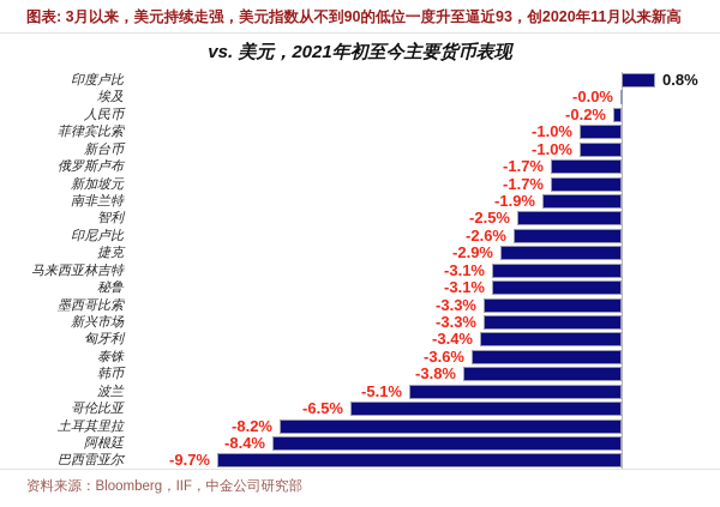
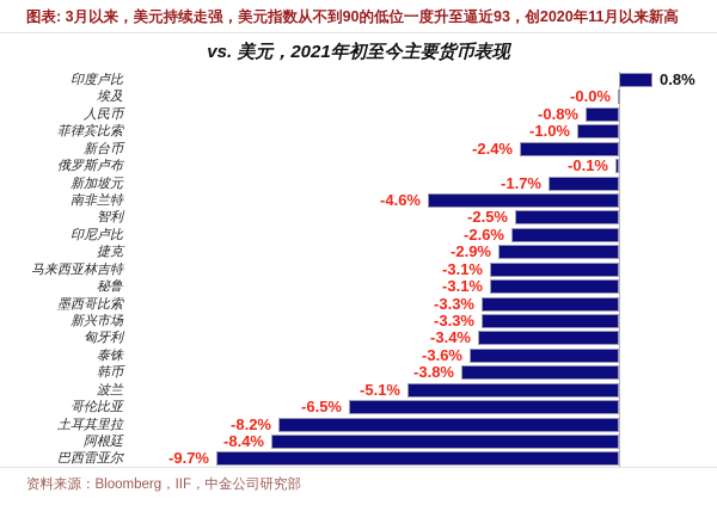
人民币: -0.2% -> -0.8%
新台币: -1.0% -> -2.4%
俄罗斯卢布: -1.7% -> -0.1%
南非兰特: -1.9% -> -4.6%
